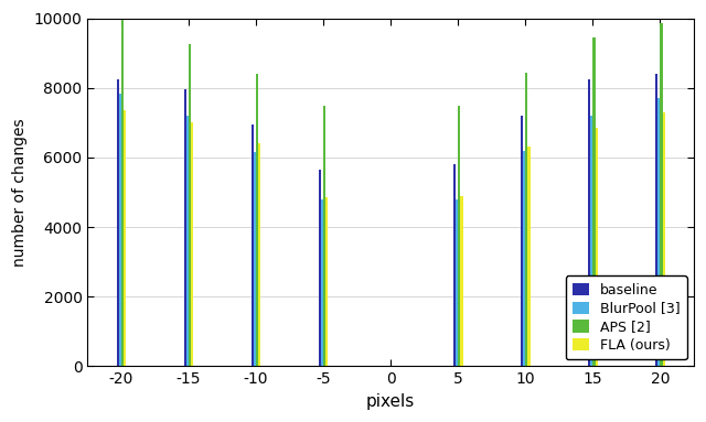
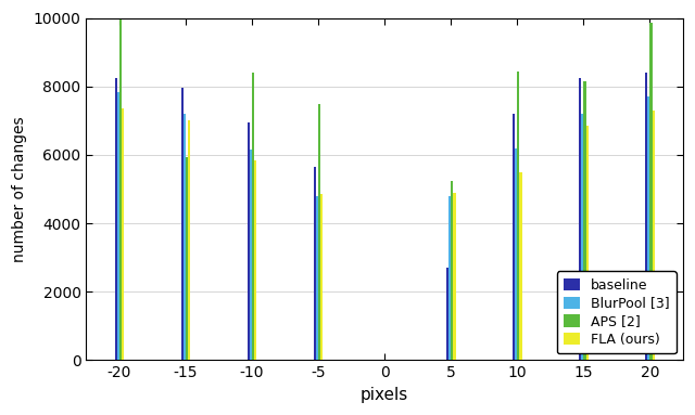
APS [2]/-15: 9250 -> 5950
FLA (ours)/-10: 6400 -> 5850
baseline/5: 5800 -> 2700
APS [2]/5: 7500 -> 5250
FLA (ours)/10: 6300 -> 5500
APS [2]/15: 9450 -> 8150
